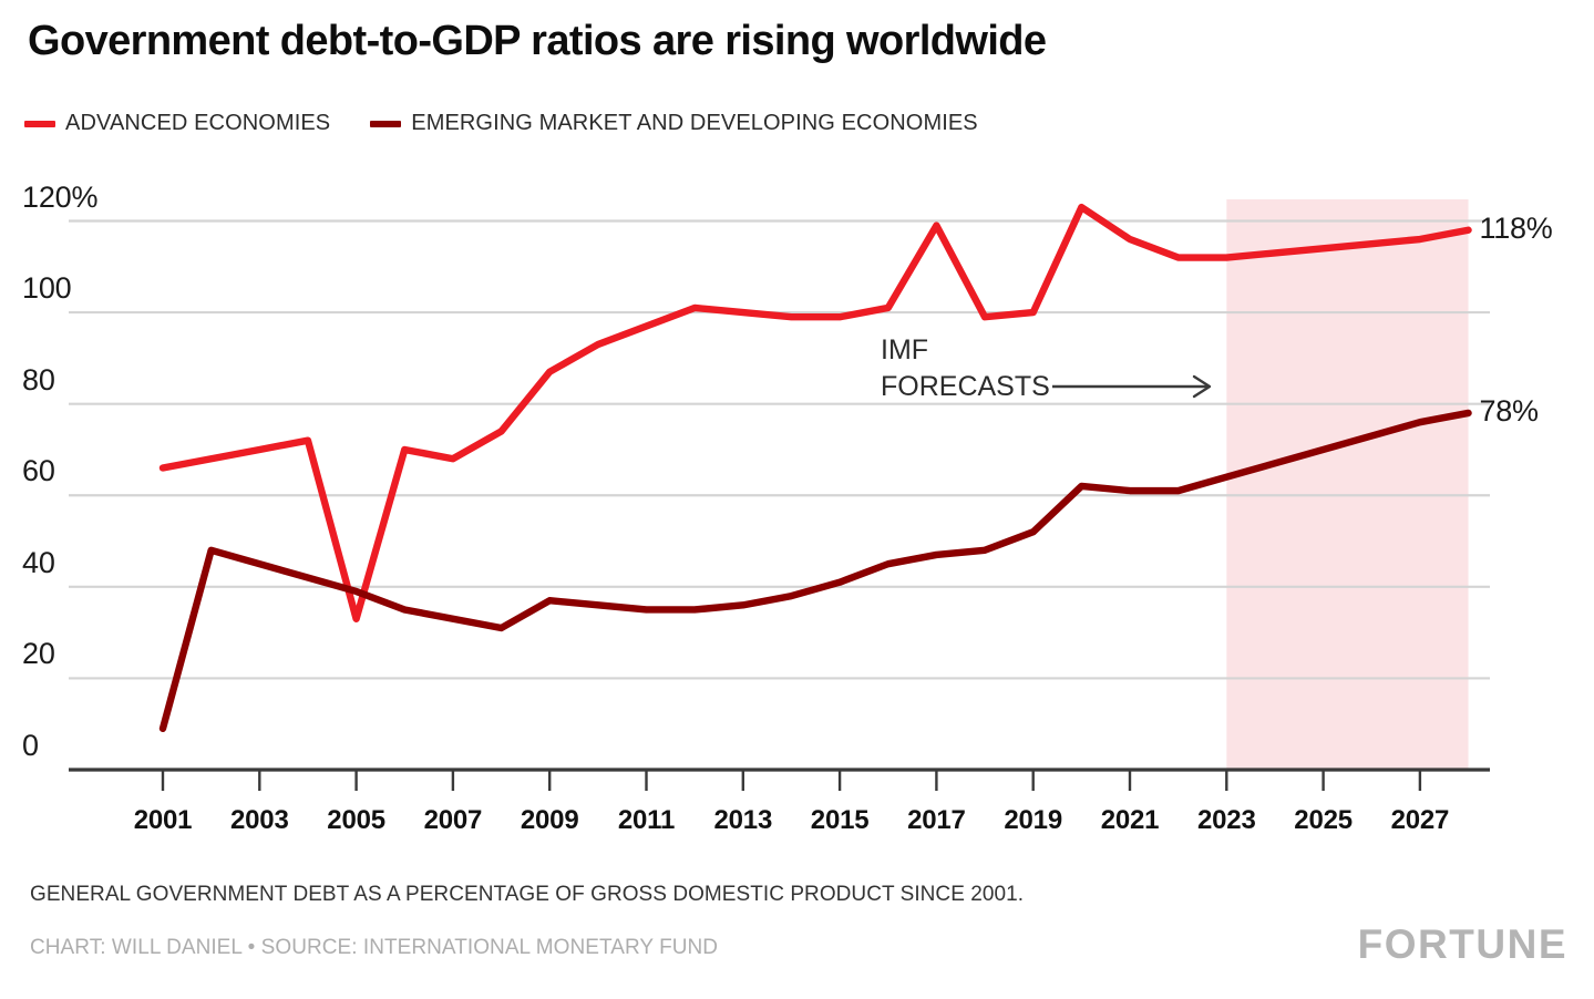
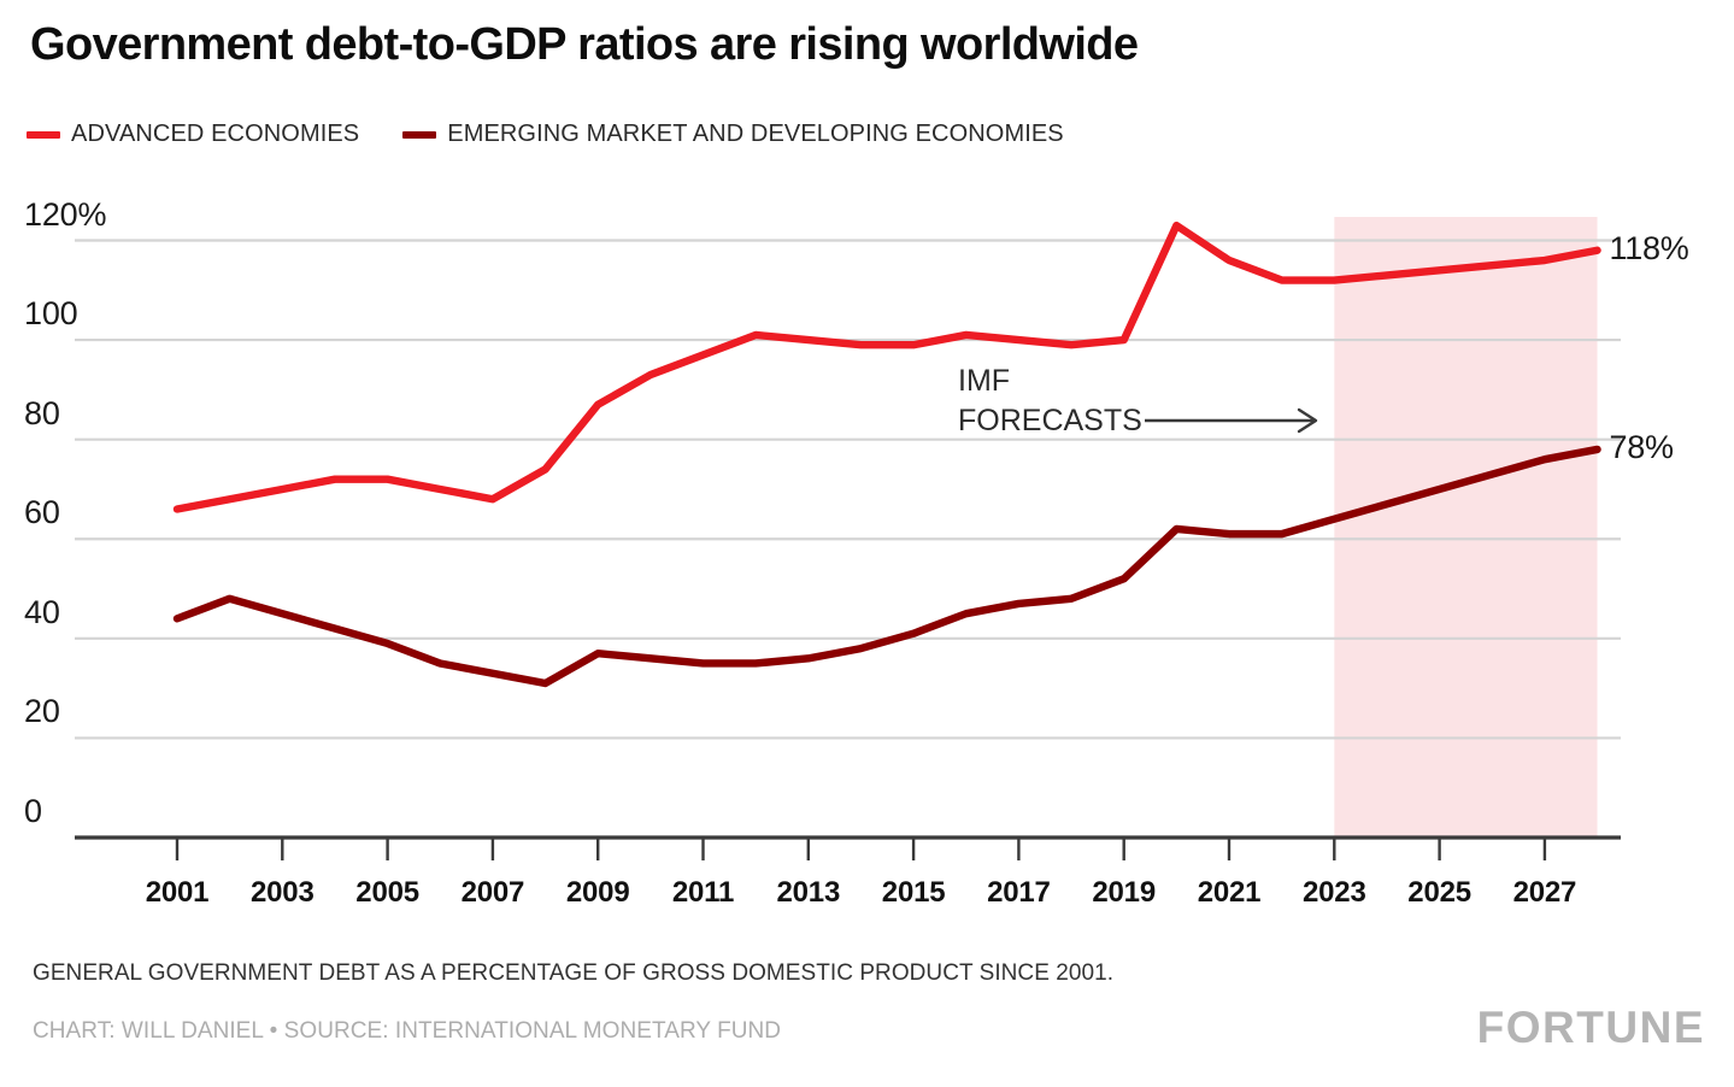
EMERGING MARKET AND DEVELOPING ECONOMIES/2001: 9% -> 44%
ADVANCED ECONOMIES/2005: 33% -> 72%
ADVANCED ECONOMIES/2017: 119% -> 100%
